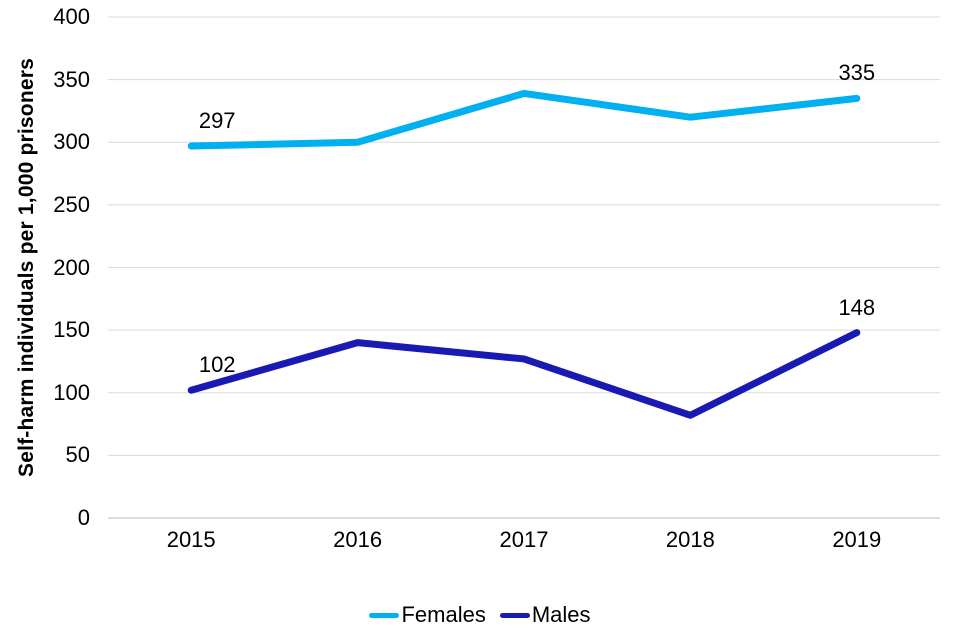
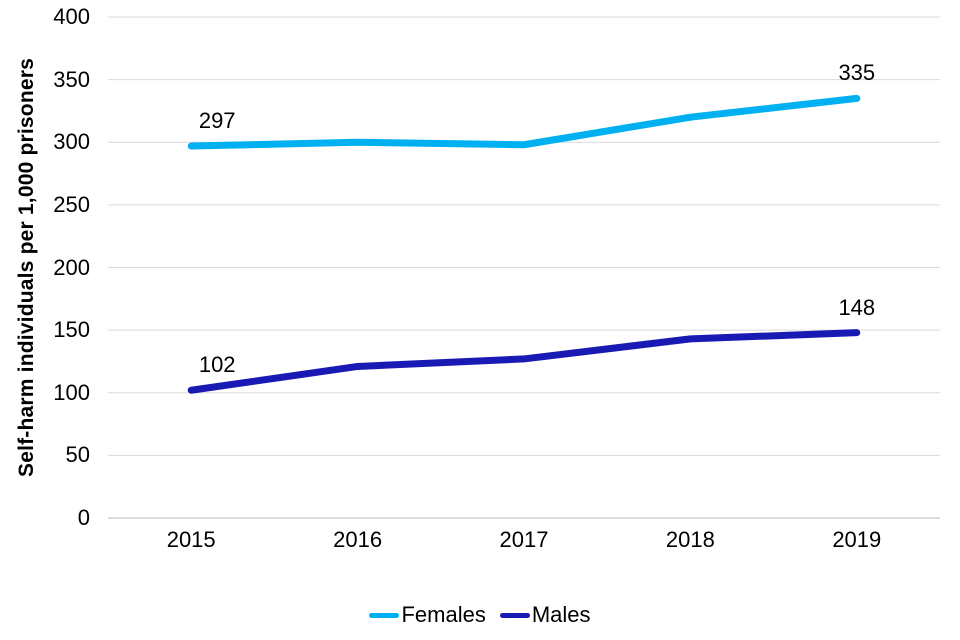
Males/2016: 140 -> 121
Females/2017: 339 -> 298
Males/2018: 82 -> 143
